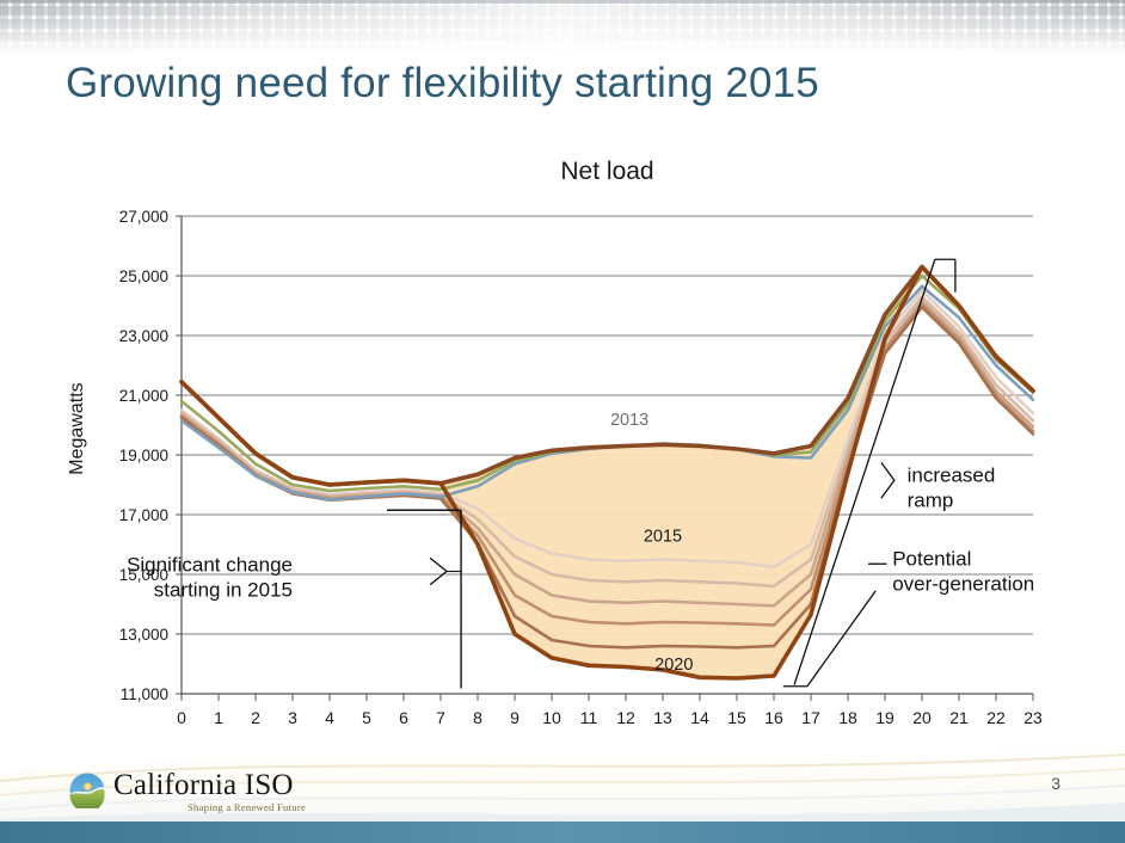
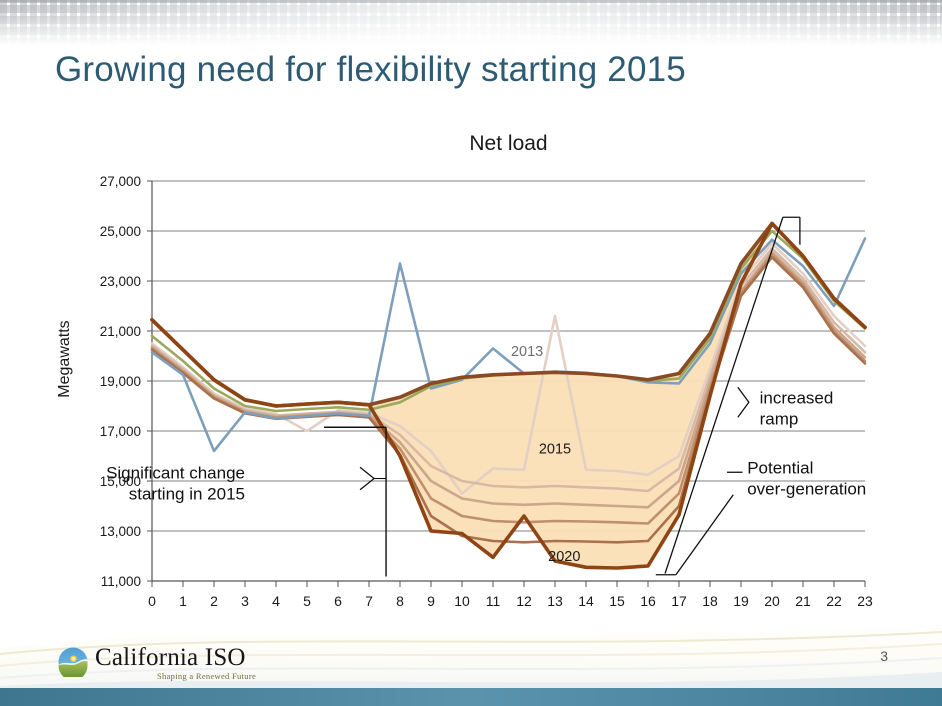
2013/2: 18300 -> 16200
2015/5: 17800 -> 17000
2013/8: 18000 -> 23700
2015/10: 15700 -> 14500
2020/10: 12200 -> 12900
2013/11: 19200 -> 20300
2020/12: 11900 -> 13600
2015/13: 15500 -> 21600
2013/23: 20800 -> 24700
